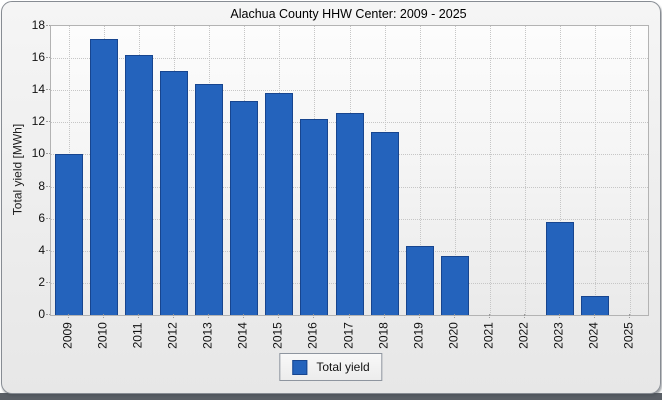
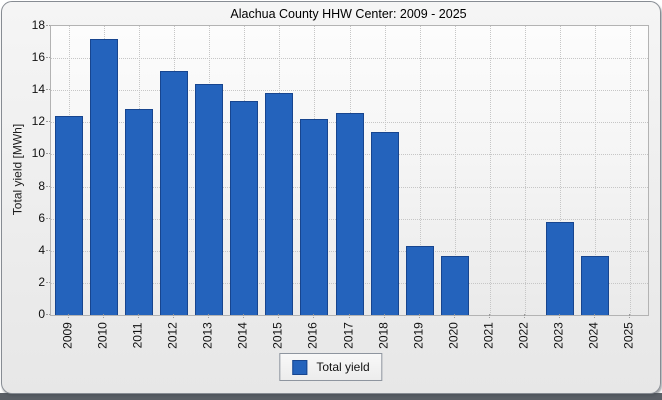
2009: 10.0 -> 12.4
2011: 16.2 -> 12.8
2024: 1.2 -> 3.7
